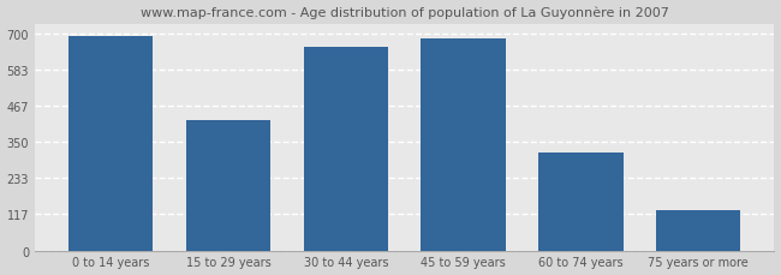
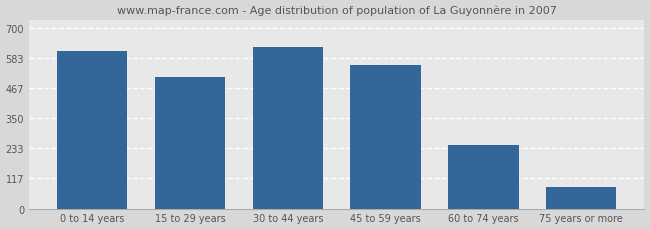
0 to 14 years: 690 -> 610
15 to 29 years: 420 -> 510
30 to 44 years: 655 -> 625
45 to 59 years: 685 -> 555
60 to 74 years: 315 -> 245
75 years or more: 130 -> 85
